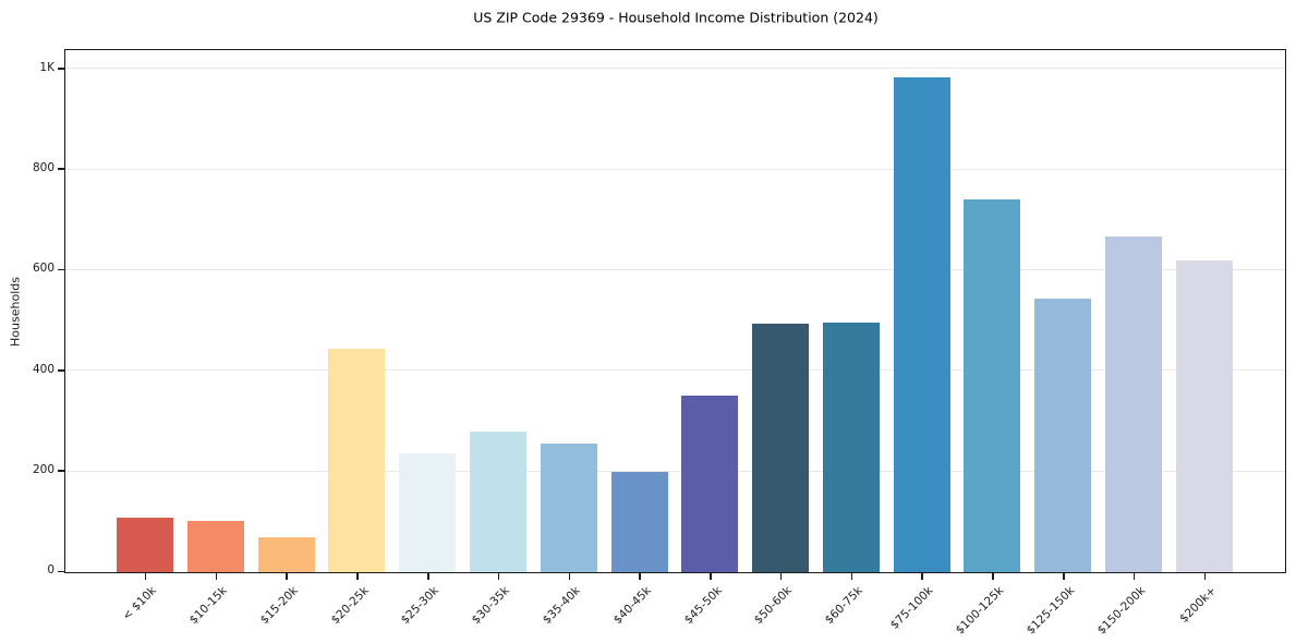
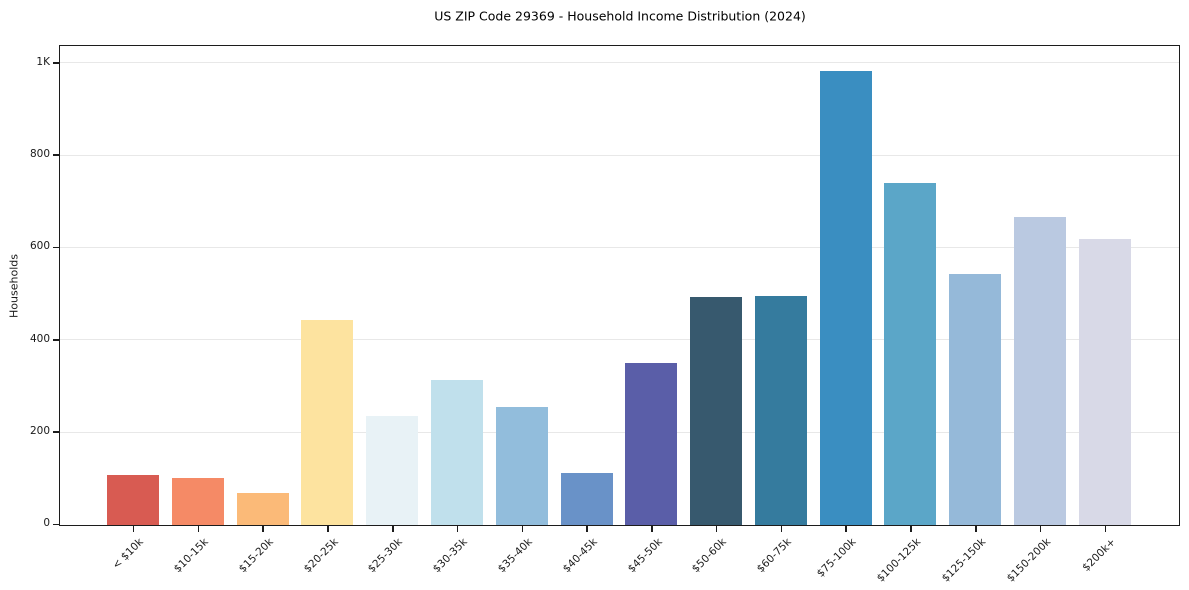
$30-35k: 280 -> 310
$40-45k: 200 -> 110
